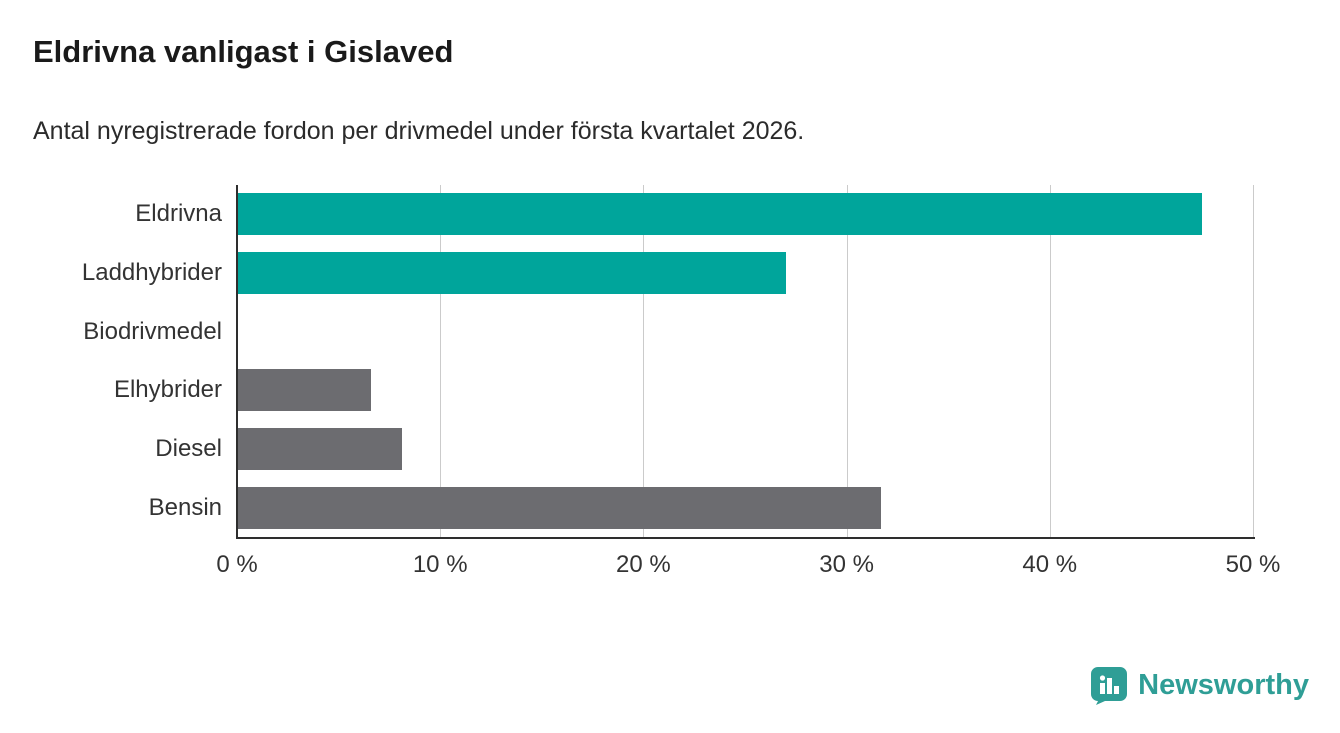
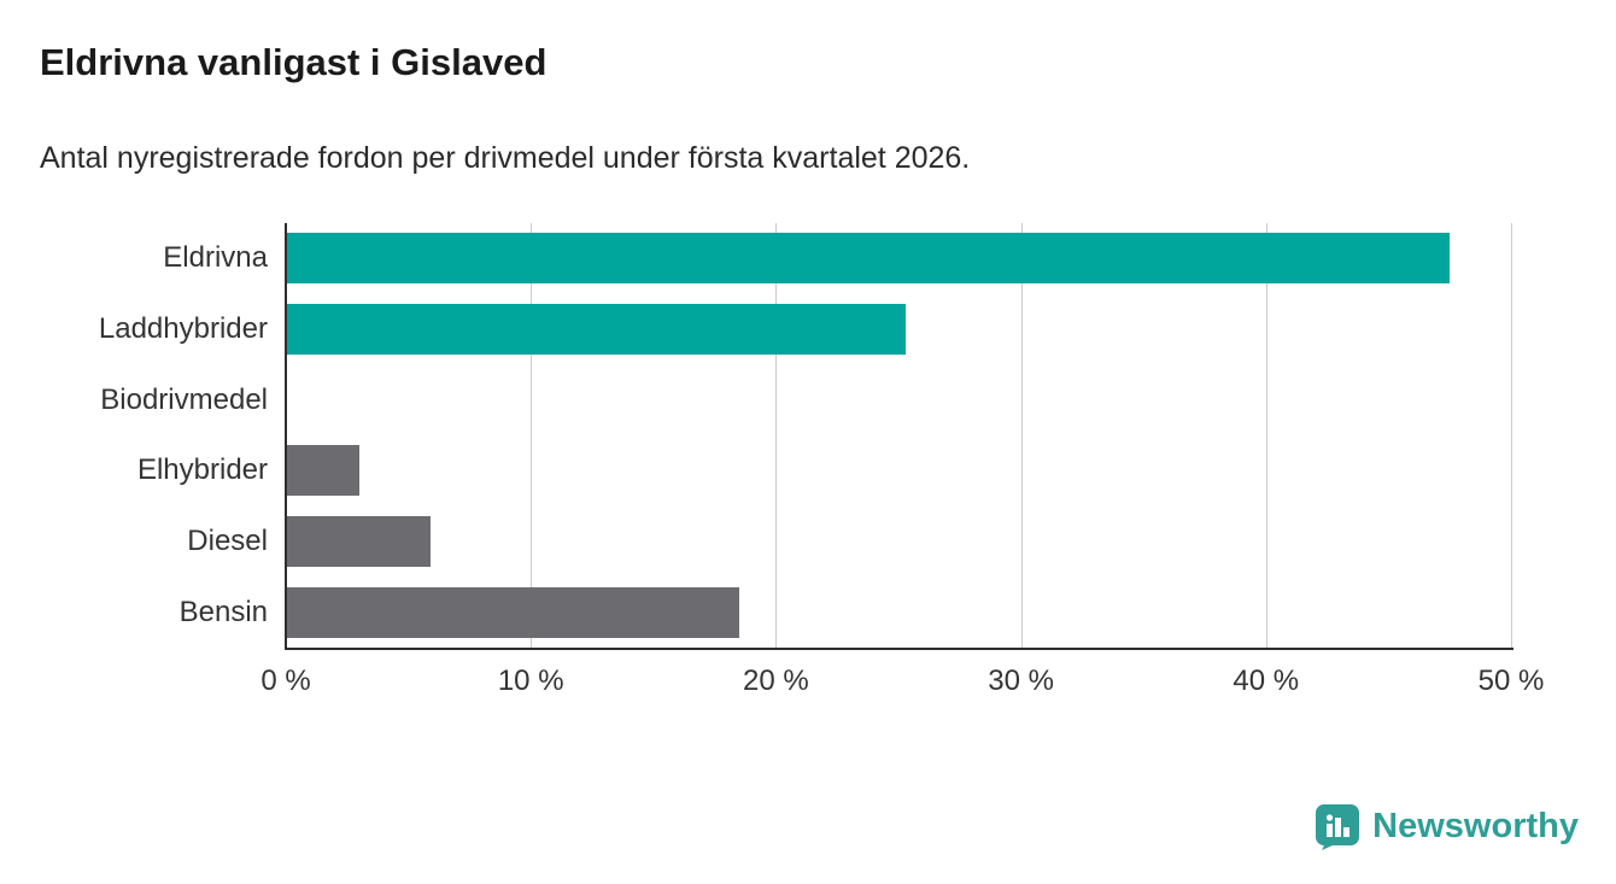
Laddhybrider: 27.0% -> 25.3%
Elhybrider: 6.6% -> 3.0%
Diesel: 8.1% -> 5.9%
Bensin: 31.7% -> 18.5%
